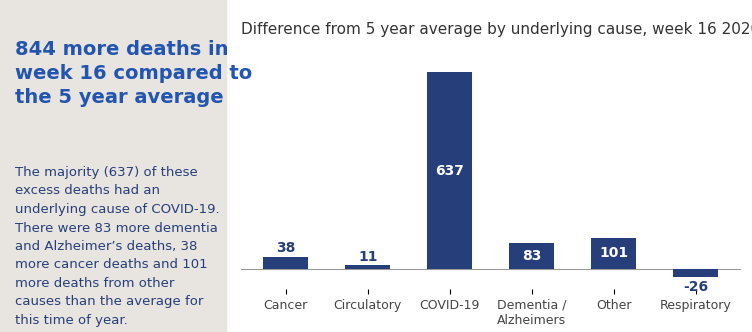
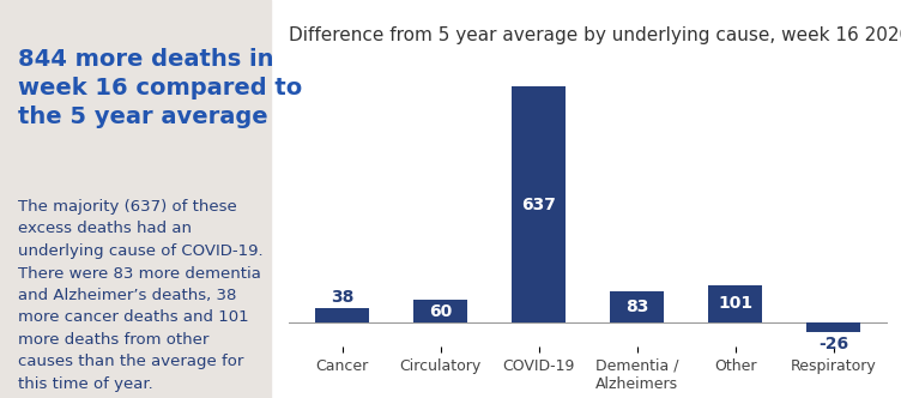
Circulatory: 11 -> 60
